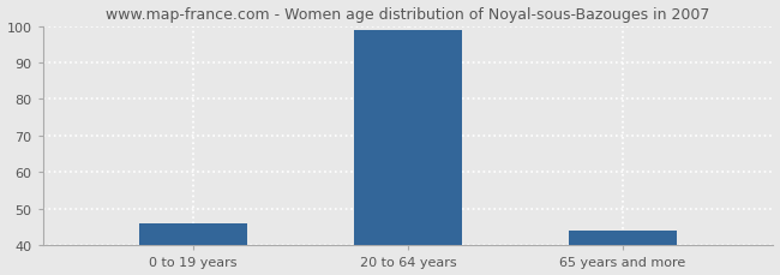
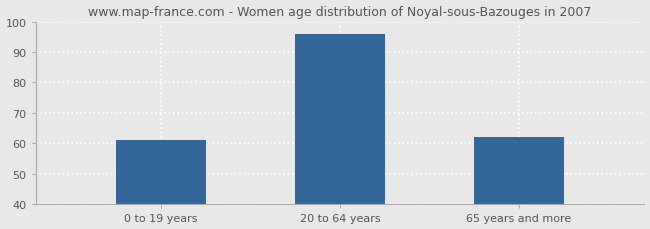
0 to 19 years: 46 -> 61
20 to 64 years: 99 -> 96
65 years and more: 44 -> 62
